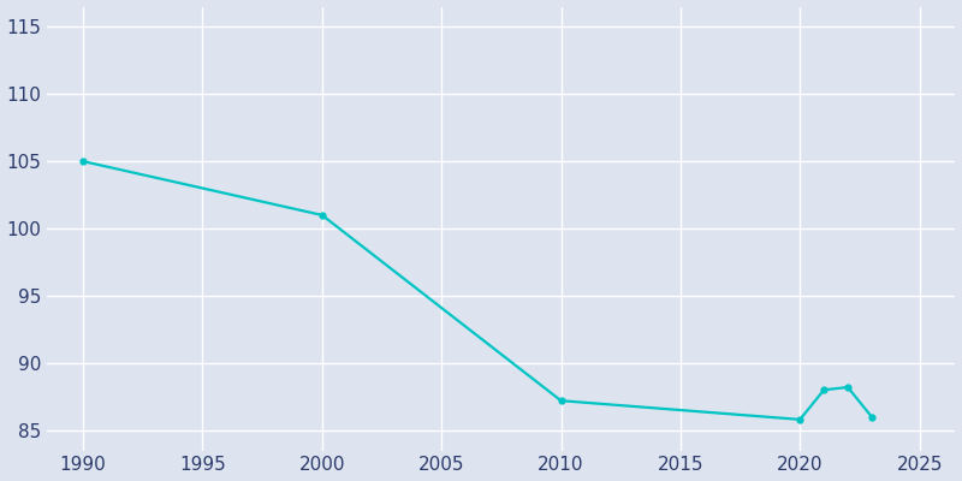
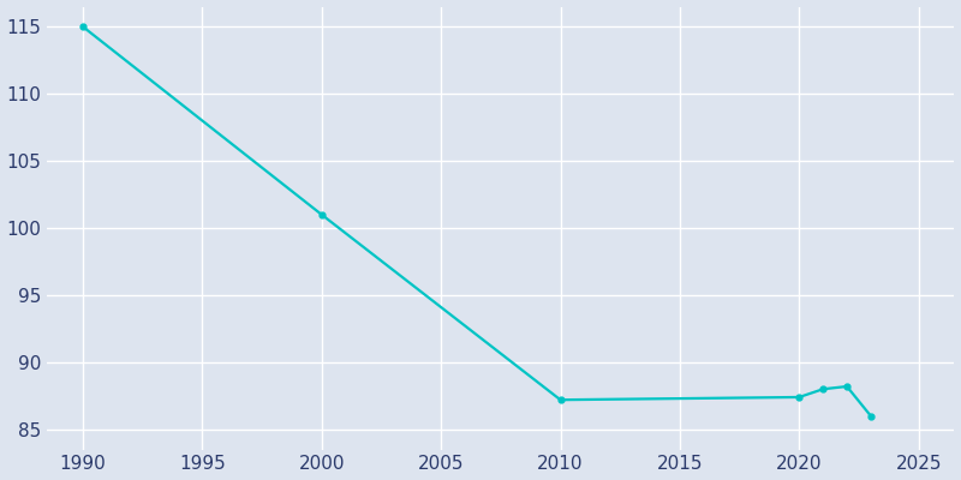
1990: 105.0 -> 115.0
2020: 85.8 -> 87.4
